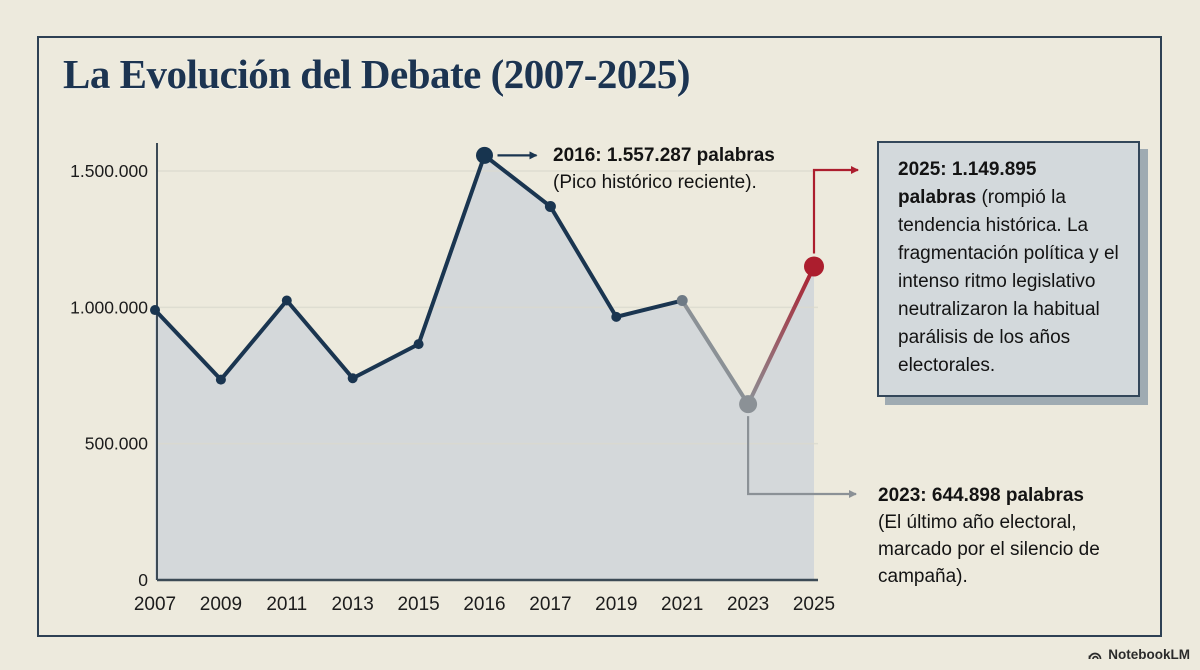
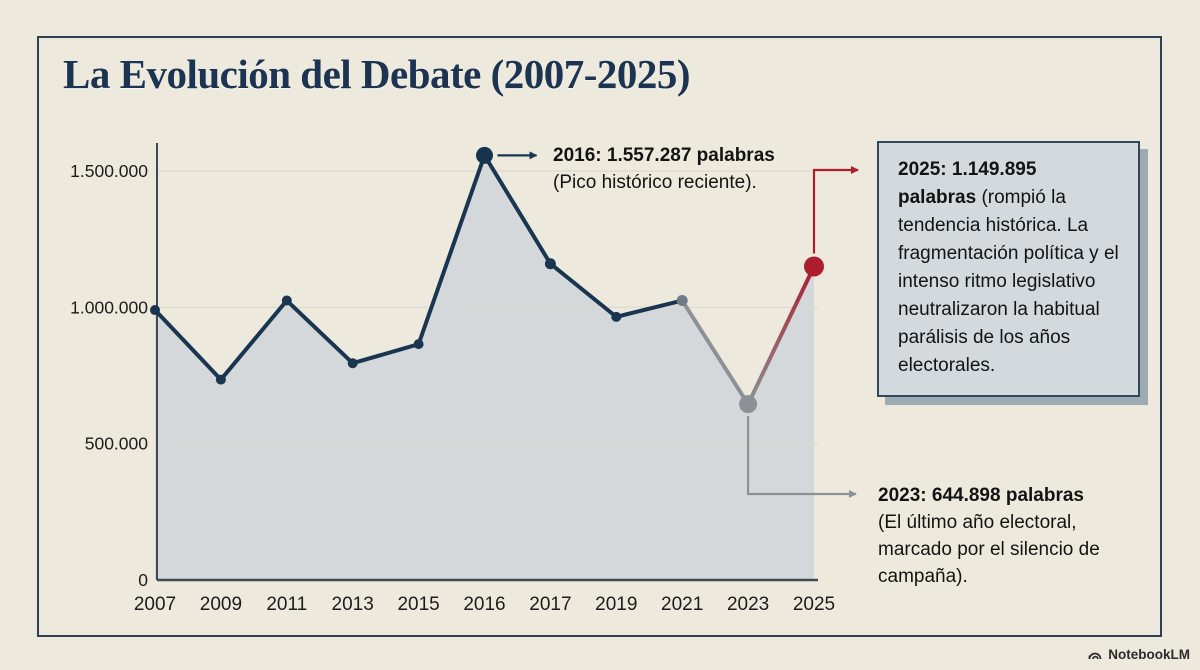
2013: 740000 -> 800000
2017: 1370000 -> 1160000
